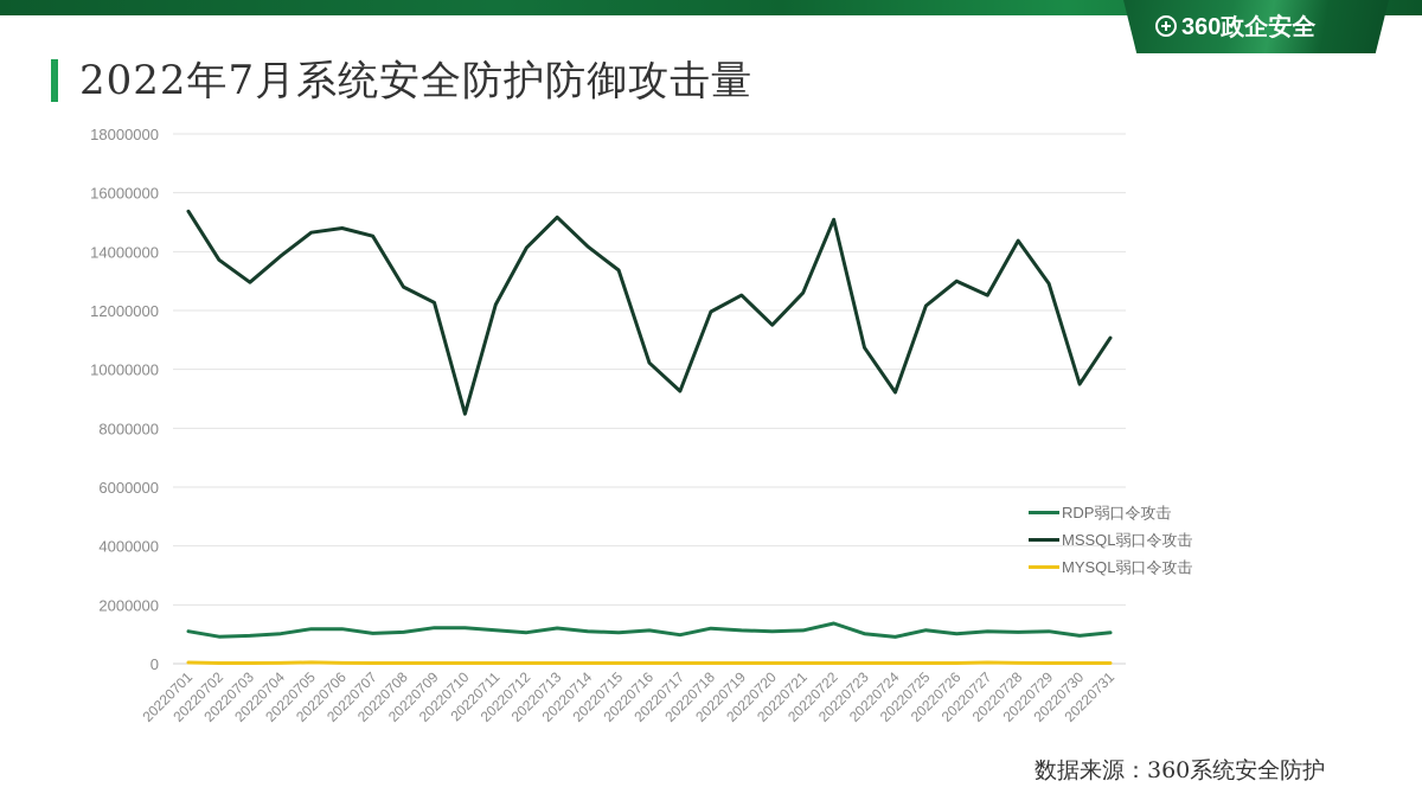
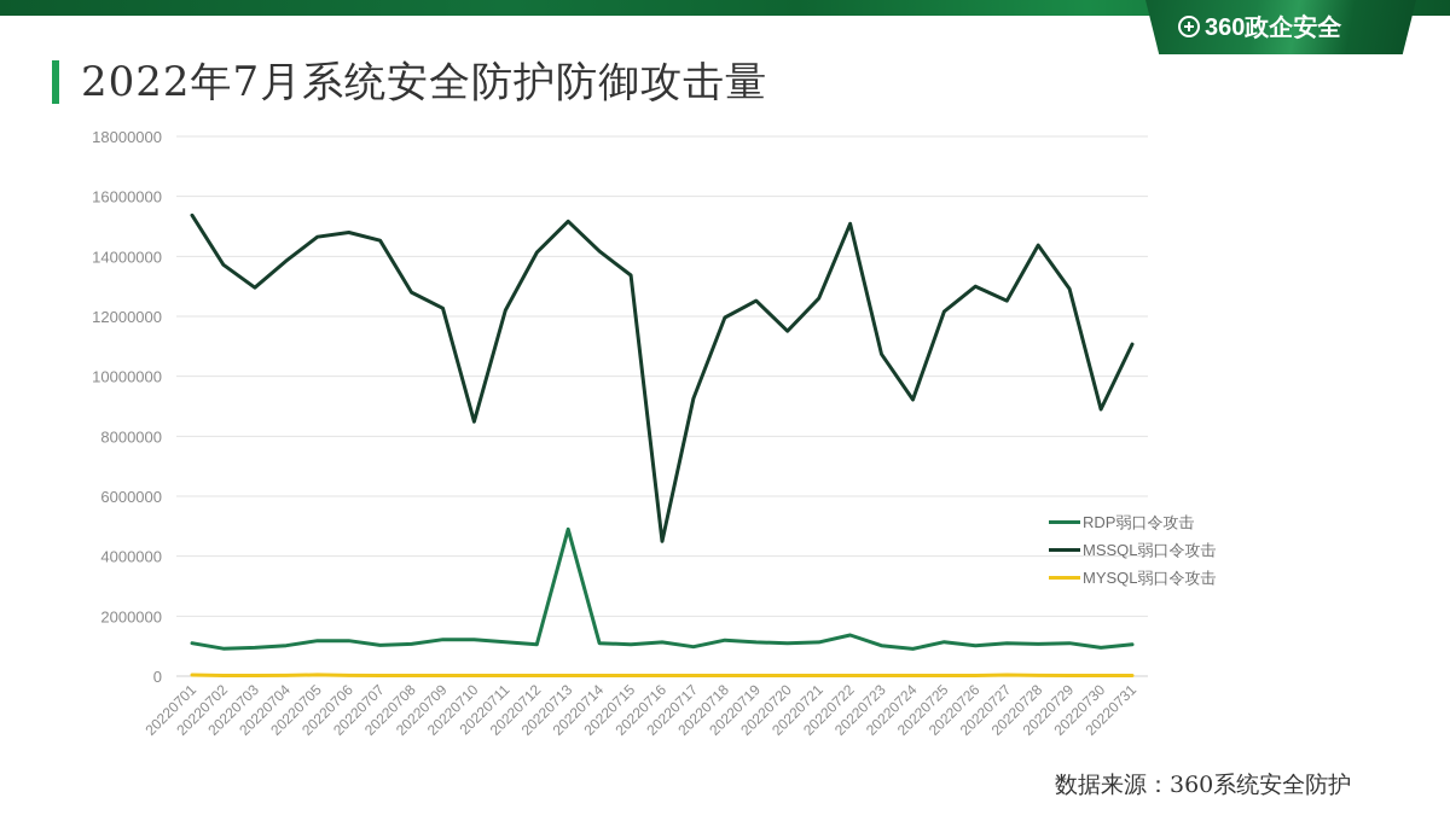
RDP弱口令攻击/20220713: 1200000 -> 4900000
MSSQL弱口令攻击/20220716: 10200000 -> 4500000
MSSQL弱口令攻击/20220730: 9500000 -> 8900000
